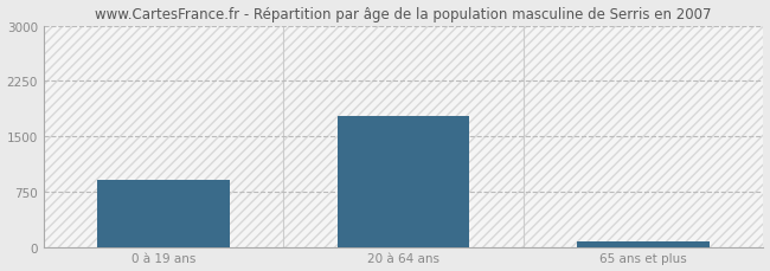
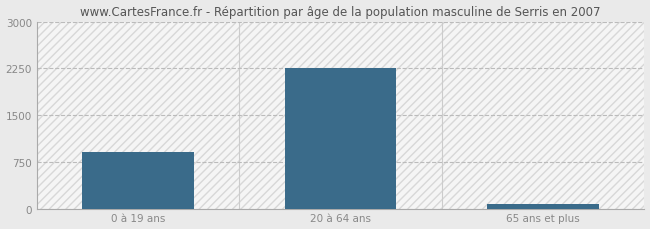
20 à 64 ans: 1780 -> 2250
